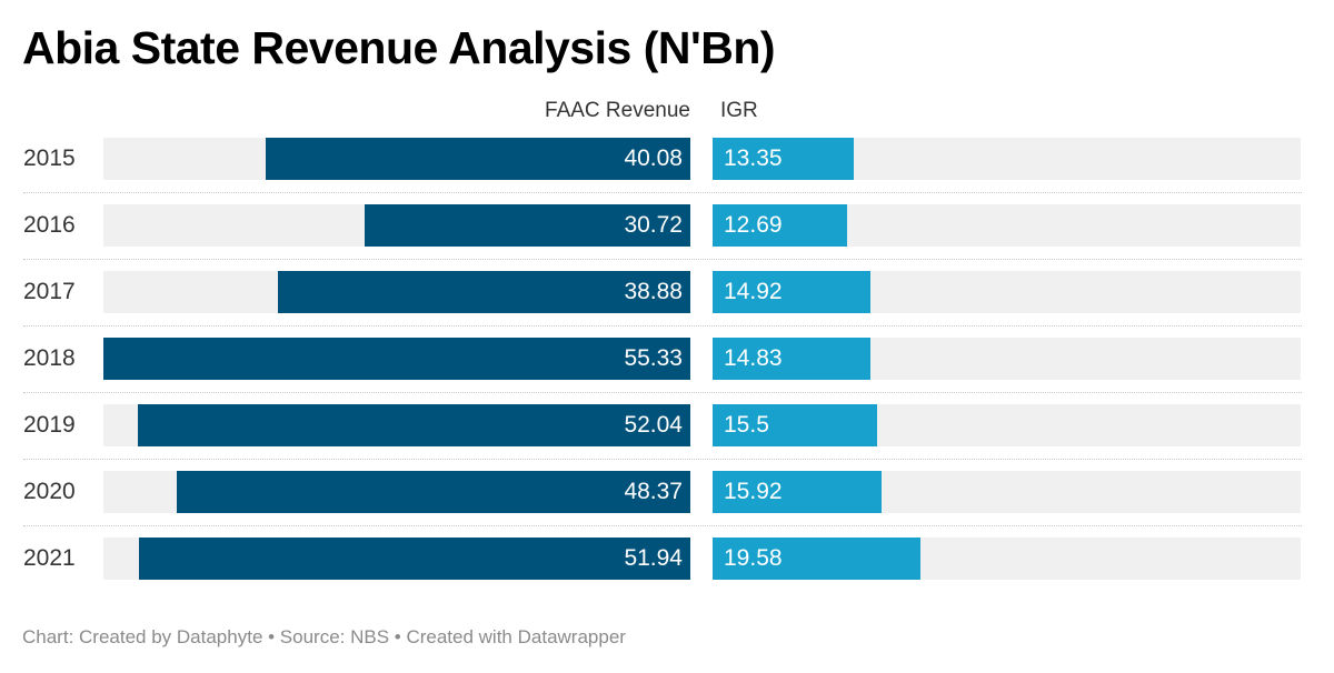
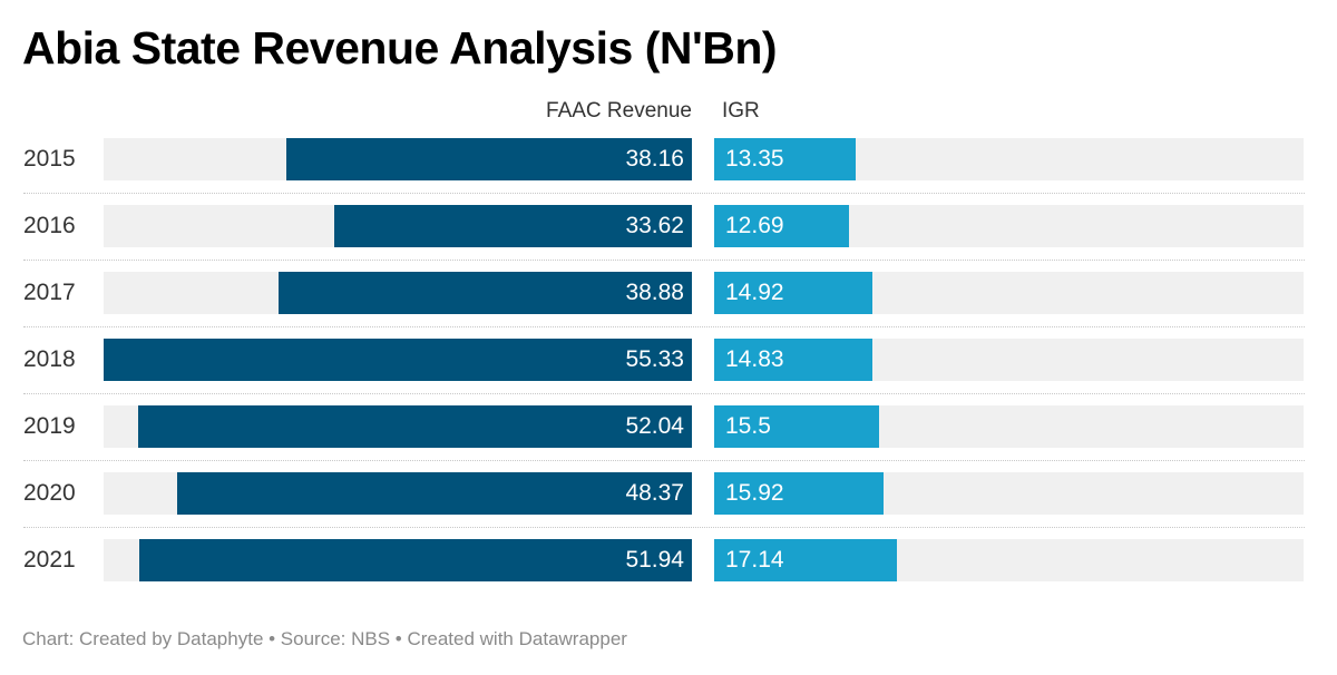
FAAC Revenue/2015: 40.08 -> 38.16
FAAC Revenue/2016: 30.72 -> 33.62
IGR/2021: 19.58 -> 17.14
